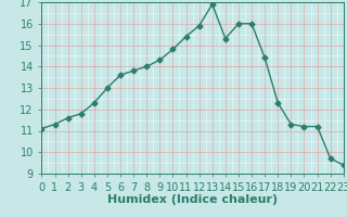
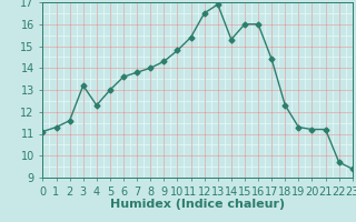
3: 11.8 -> 13.2
12: 15.9 -> 16.5
